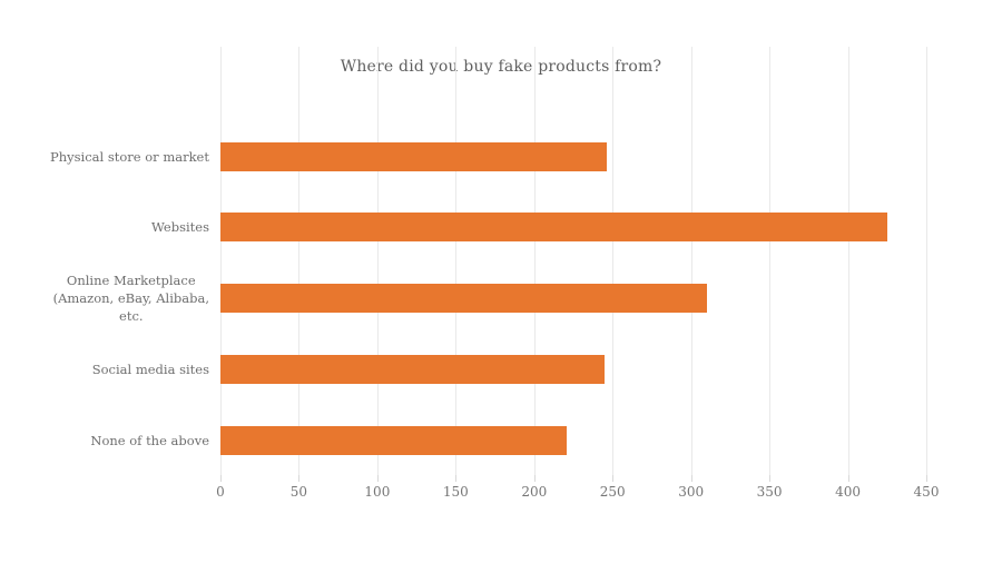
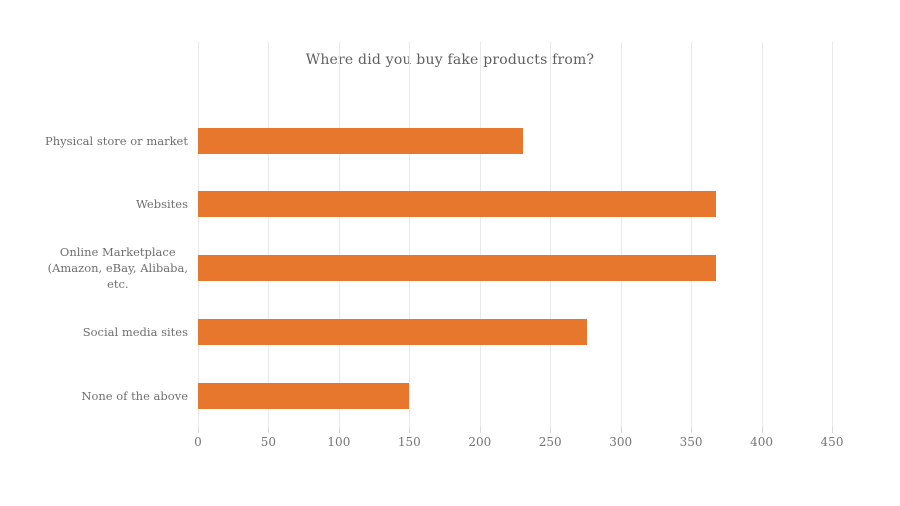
Physical store or market: 246 -> 231
Websites: 425 -> 368
Online Marketplace (Amazon, eBay, Alibaba, etc.: 310 -> 368
Social media sites: 245 -> 276
None of the above: 221 -> 150
